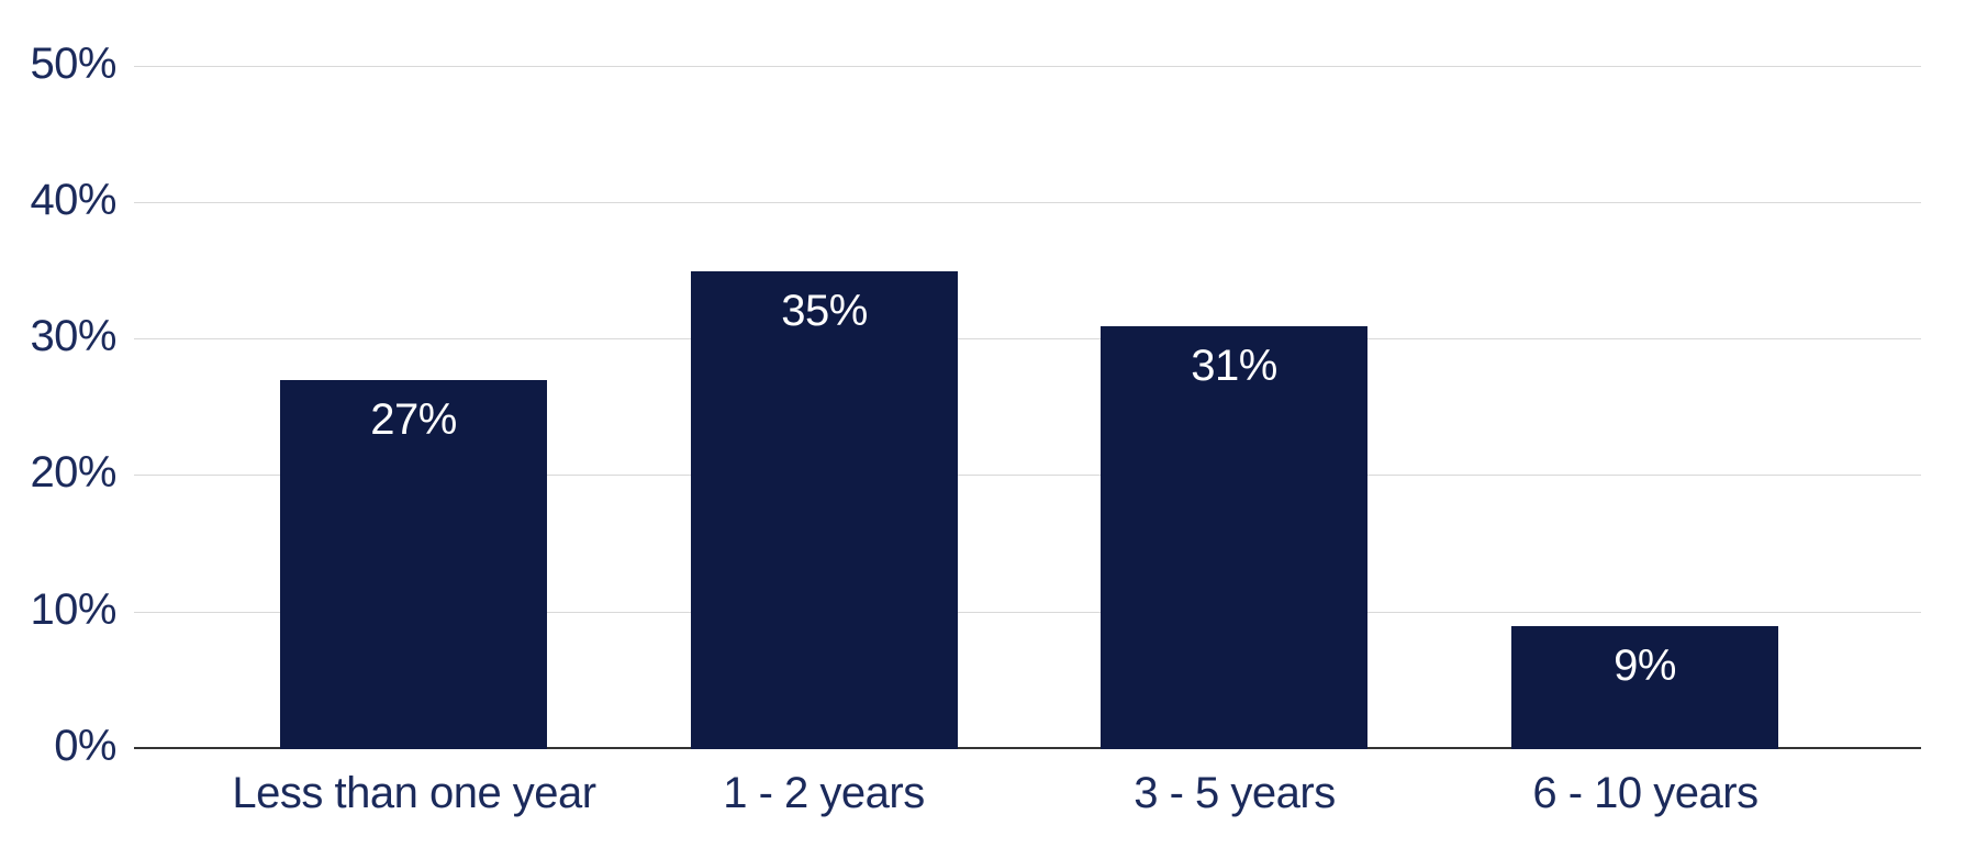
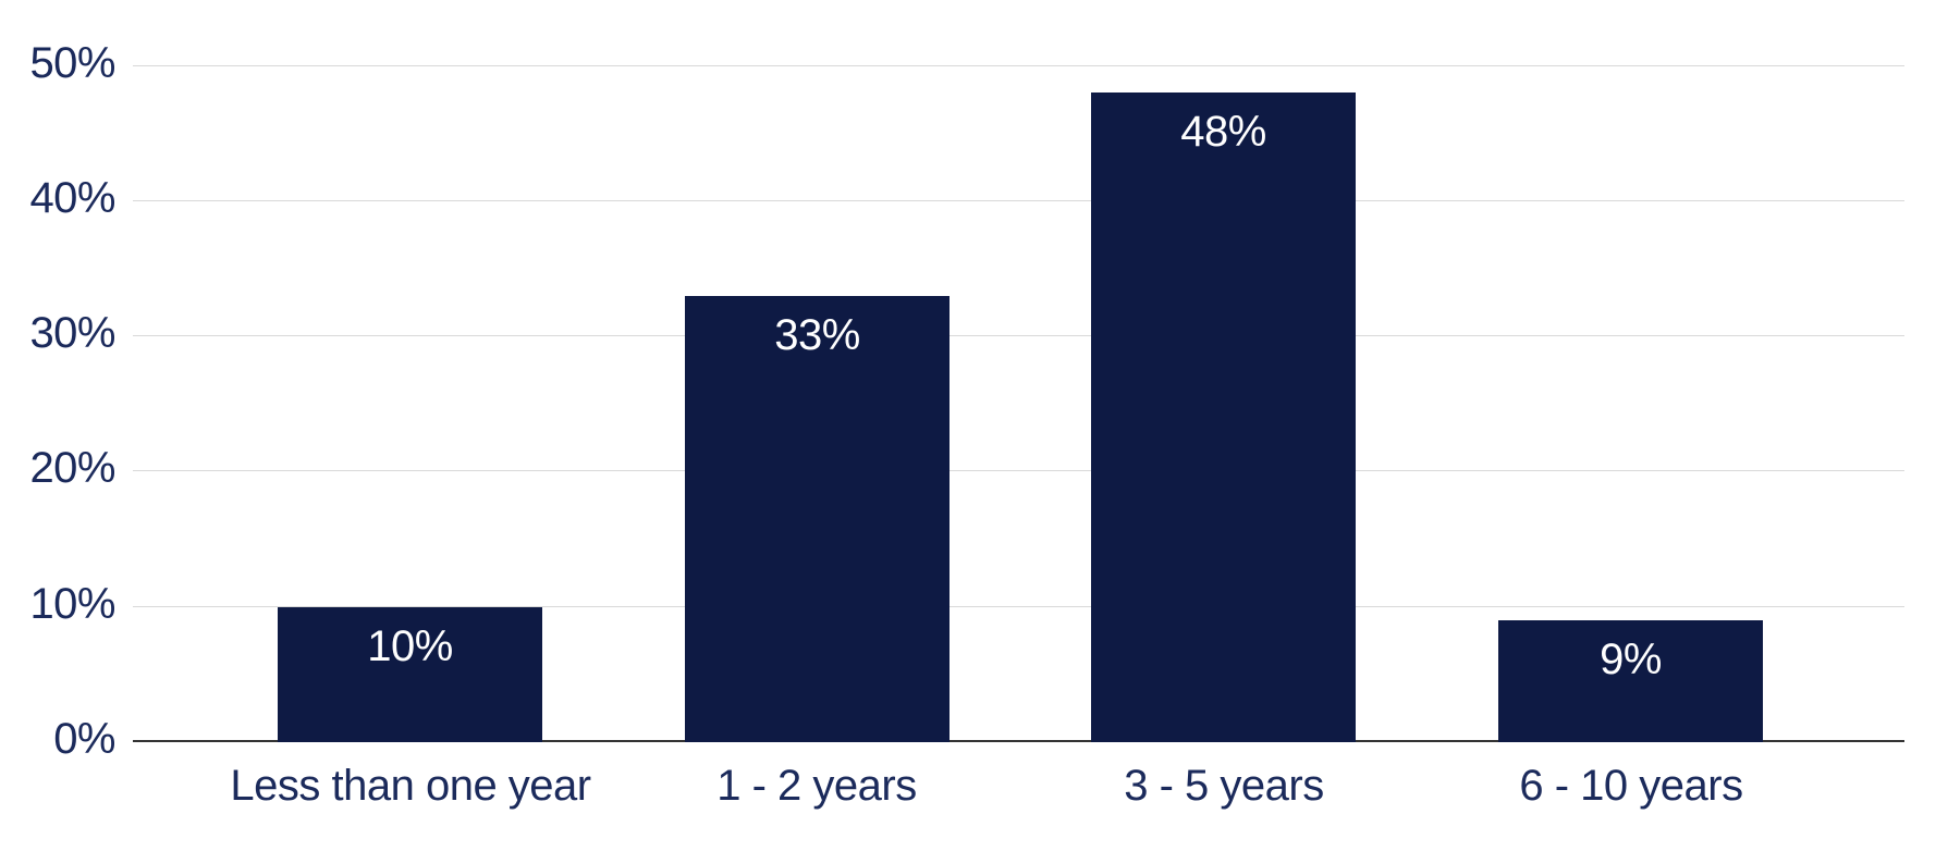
Less than one year: 27% -> 10%
1 - 2 years: 35% -> 33%
3 - 5 years: 31% -> 48%
